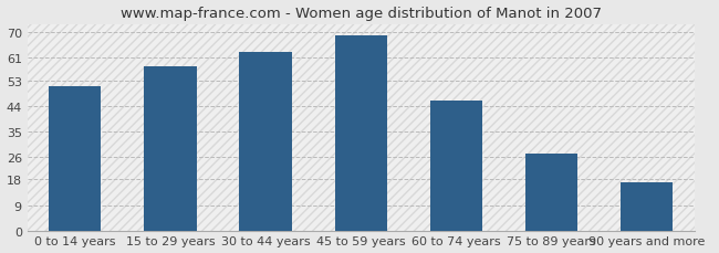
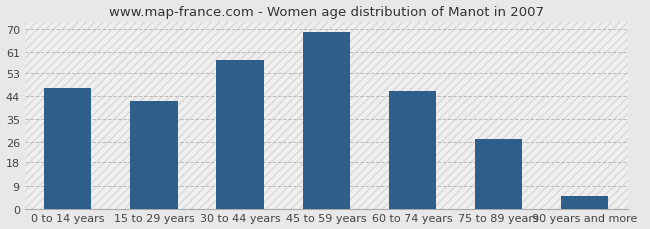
0 to 14 years: 51 -> 47
15 to 29 years: 58 -> 42
30 to 44 years: 63 -> 58
90 years and more: 17 -> 5
